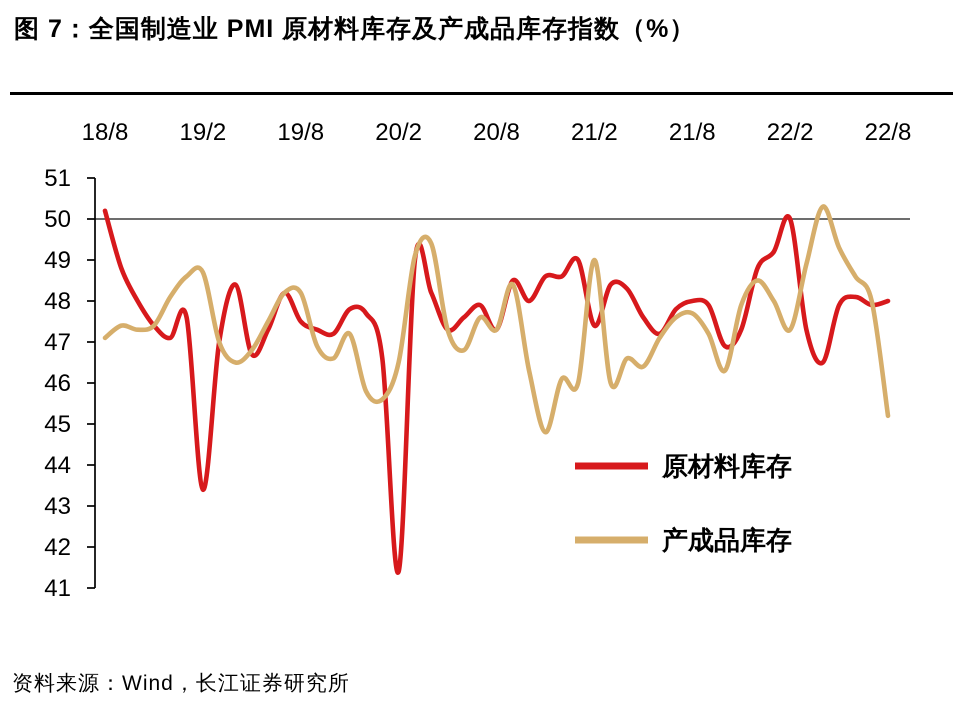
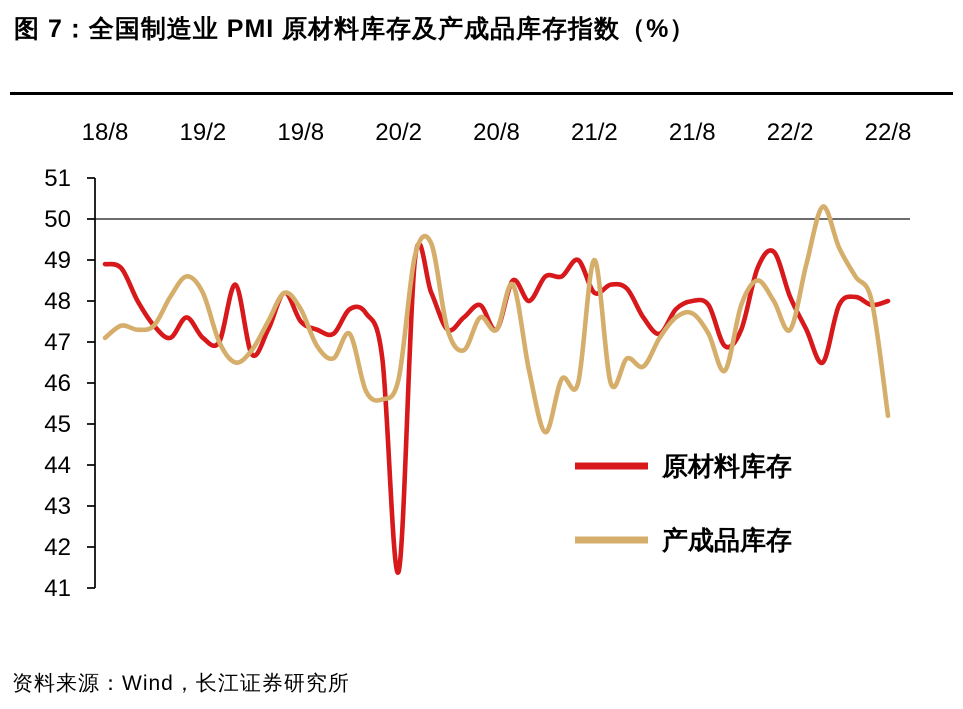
原材料库存/18/8: 50.2 -> 48.9
原材料库存/19/2: 43.4 -> 47.1
产成品库存/19/2: 48.7 -> 48.2
产成品库存/19/8: 48.2 -> 47.8
产成品库存/20/2: 46.5 -> 46.1
原材料库存/21/2: 47.4 -> 48.2
原材料库存/22/2: 50.0 -> 48.1
